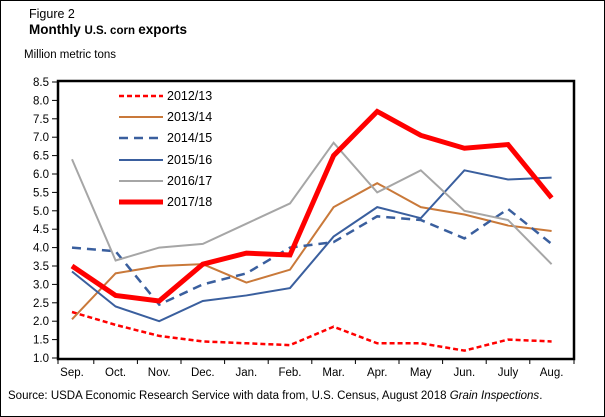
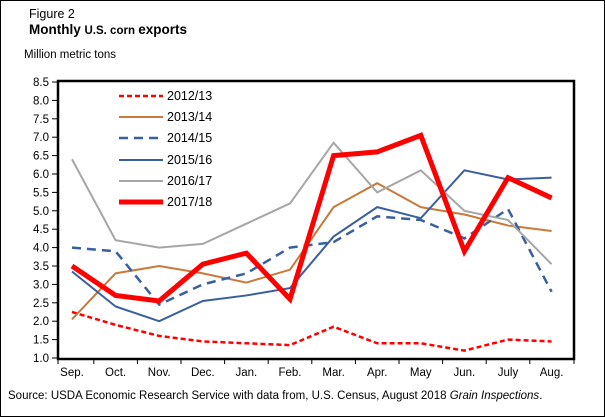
2016/17/Oct.: 3.6 -> 4.2
2013/14/Dec.: 3.5 -> 3.3
2017/18/Feb.: 3.8 -> 2.6
2017/18/Apr.: 7.7 -> 6.6
2017/18/Jun.: 6.7 -> 3.9
2017/18/July: 6.8 -> 5.9
2014/15/Aug.: 4.1 -> 2.8
